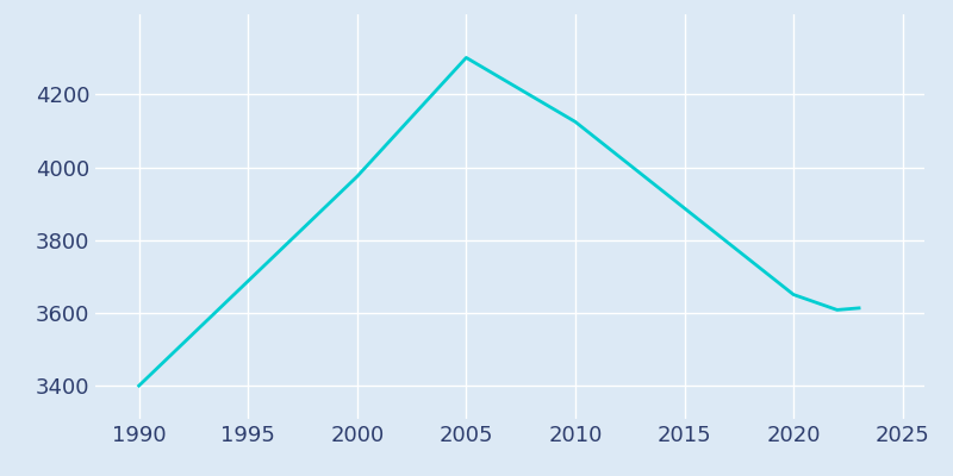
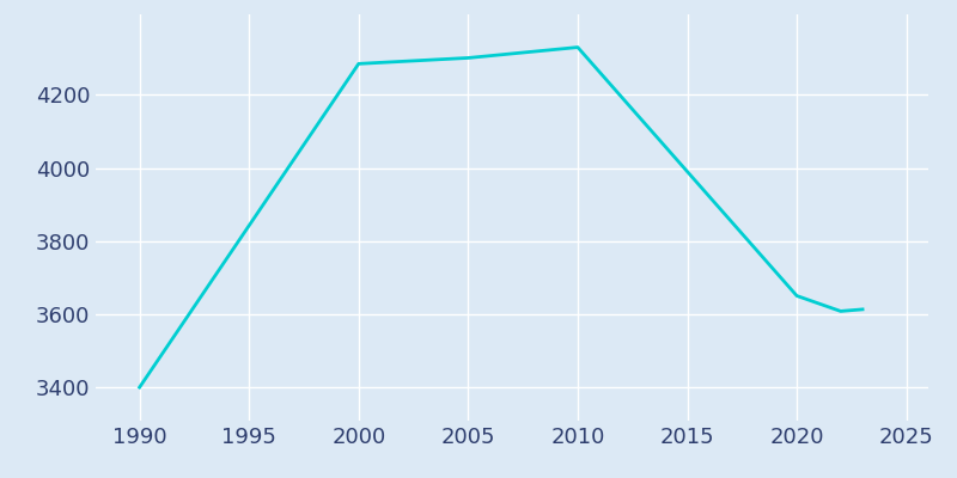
2000: 3975 -> 4285
2010: 4125 -> 4330
